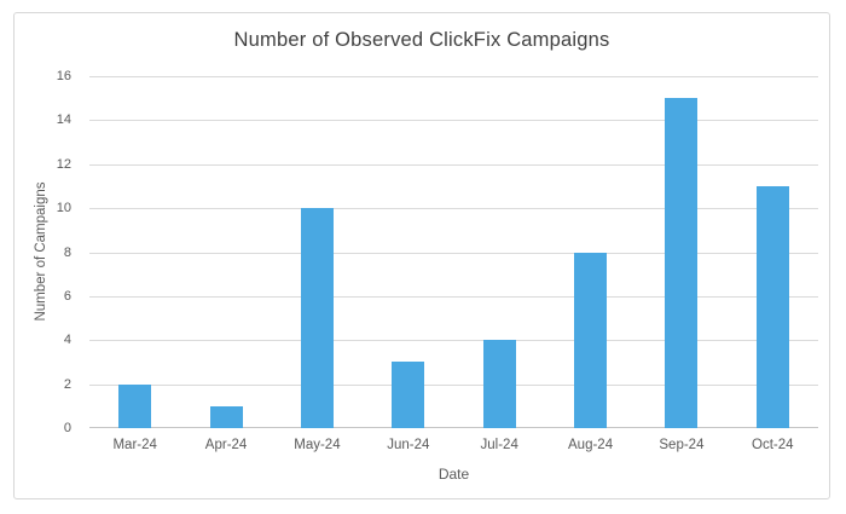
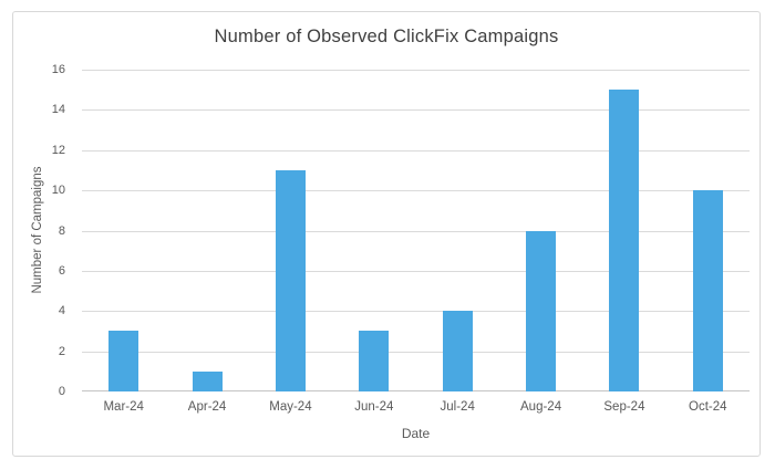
Mar-24: 2 -> 3
May-24: 10 -> 11
Oct-24: 11 -> 10
